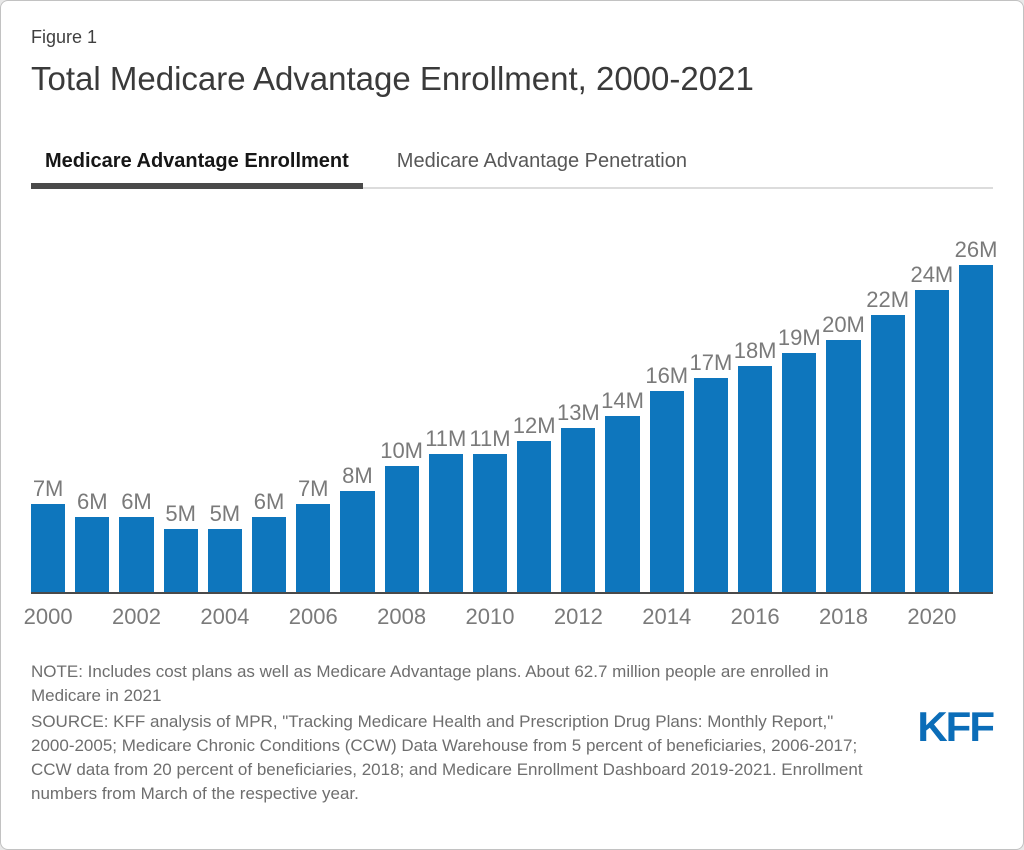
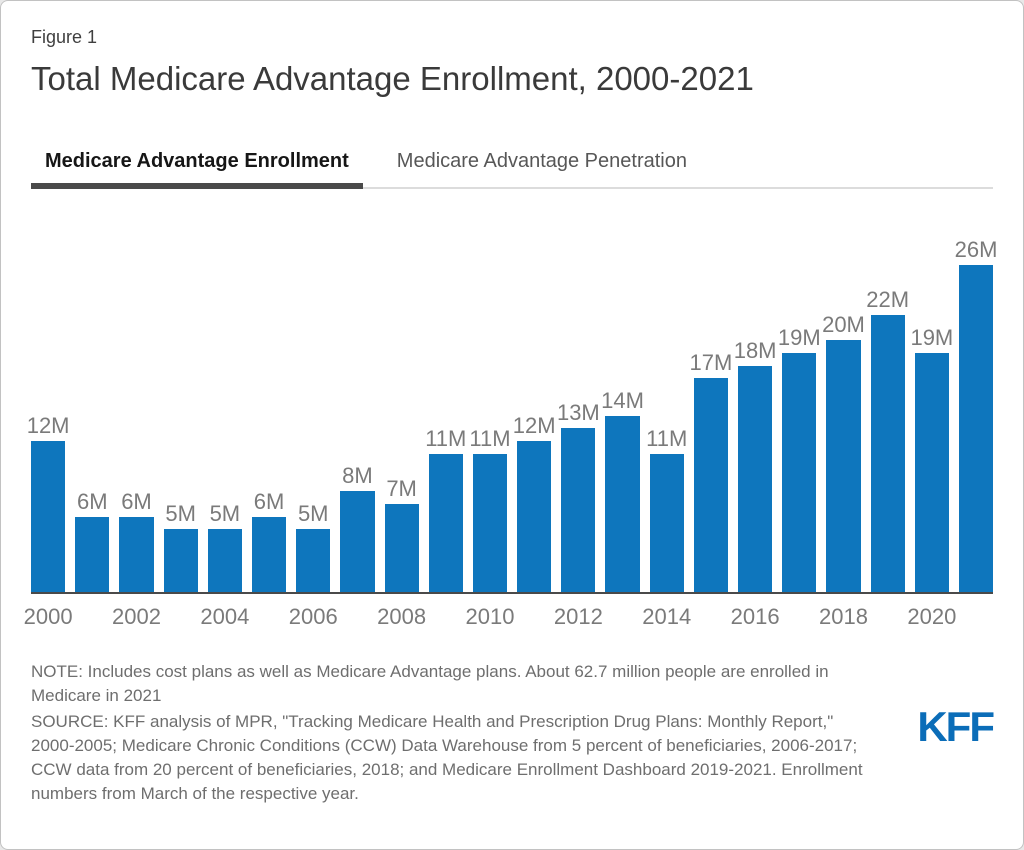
2000: 7M -> 12M
2006: 7M -> 5M
2008: 10M -> 7M
2014: 16M -> 11M
2020: 24M -> 19M
